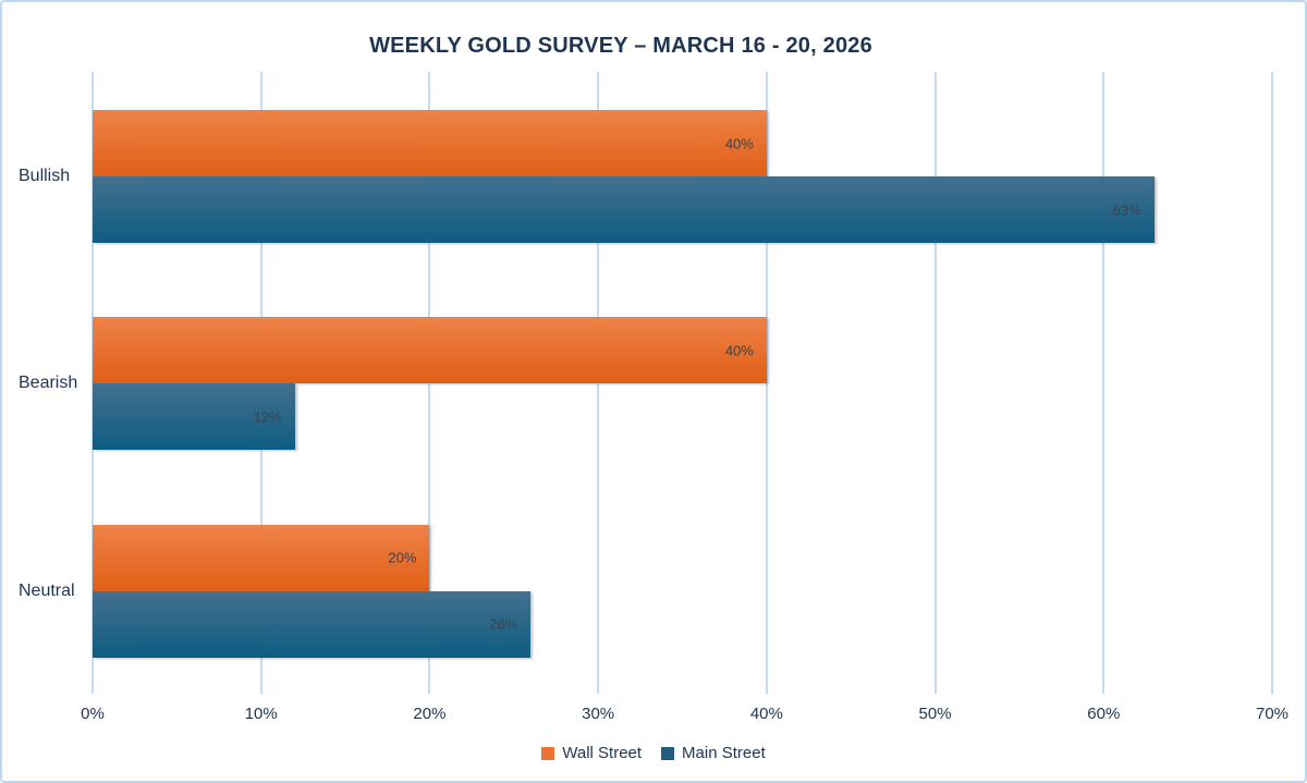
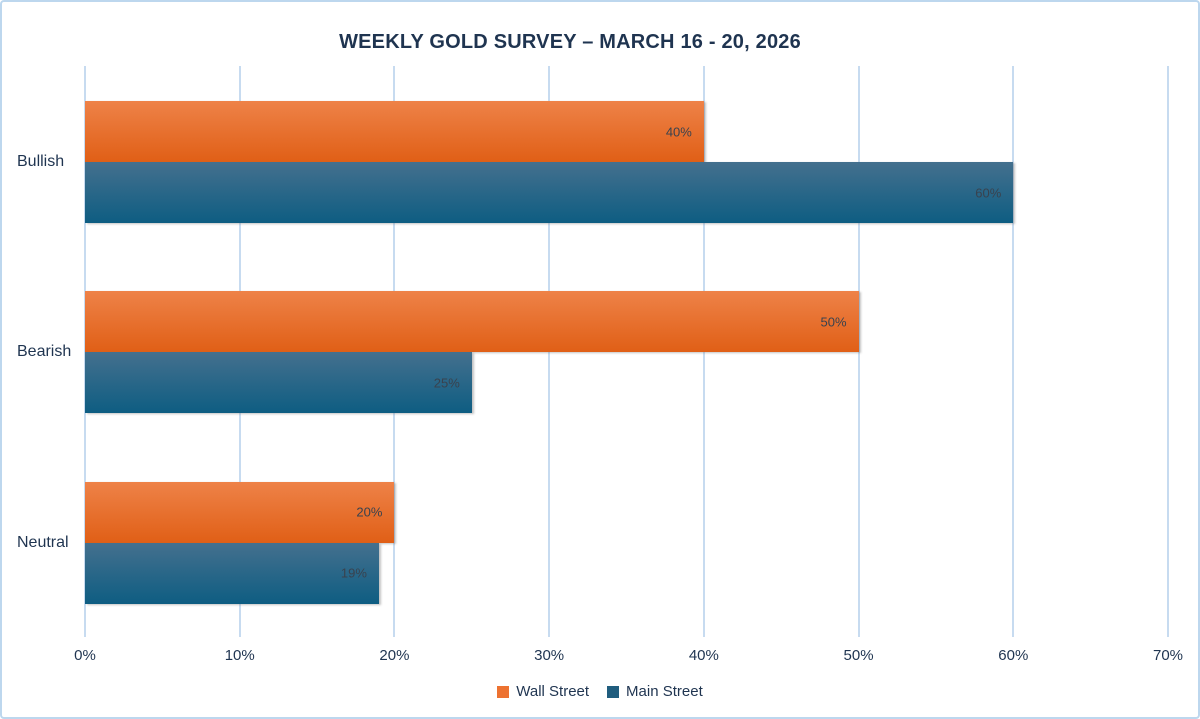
Main Street/Bullish: 63% -> 60%
Wall Street/Bearish: 40% -> 50%
Main Street/Bearish: 12% -> 25%
Main Street/Neutral: 26% -> 19%
